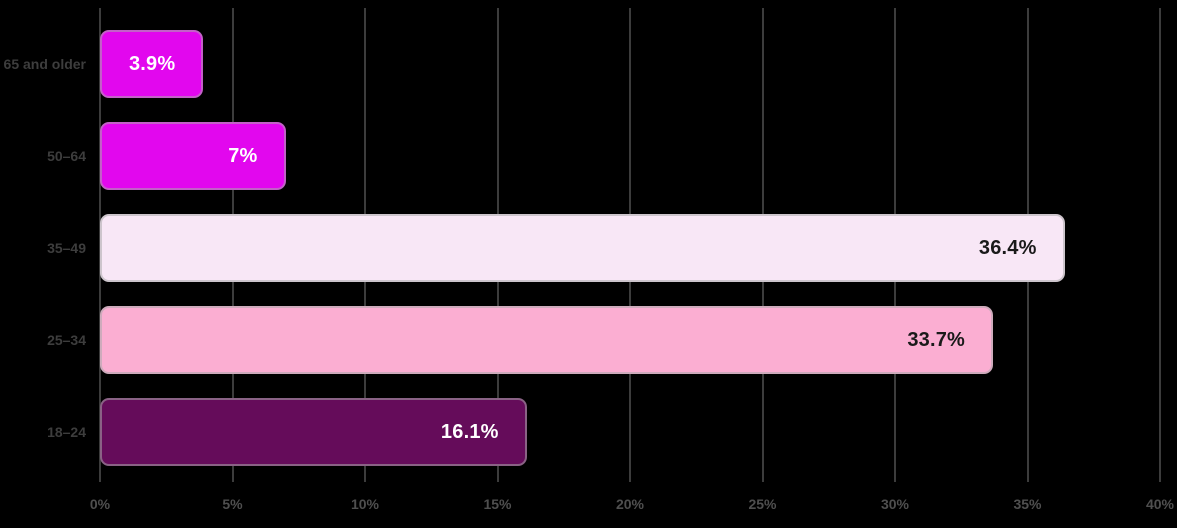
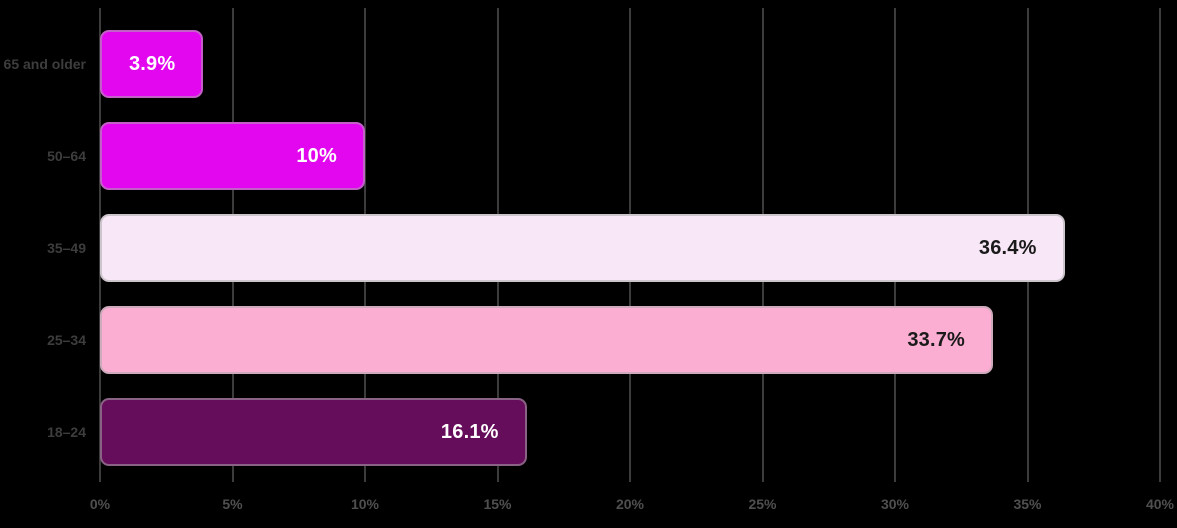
50–64: 7% -> 10%
